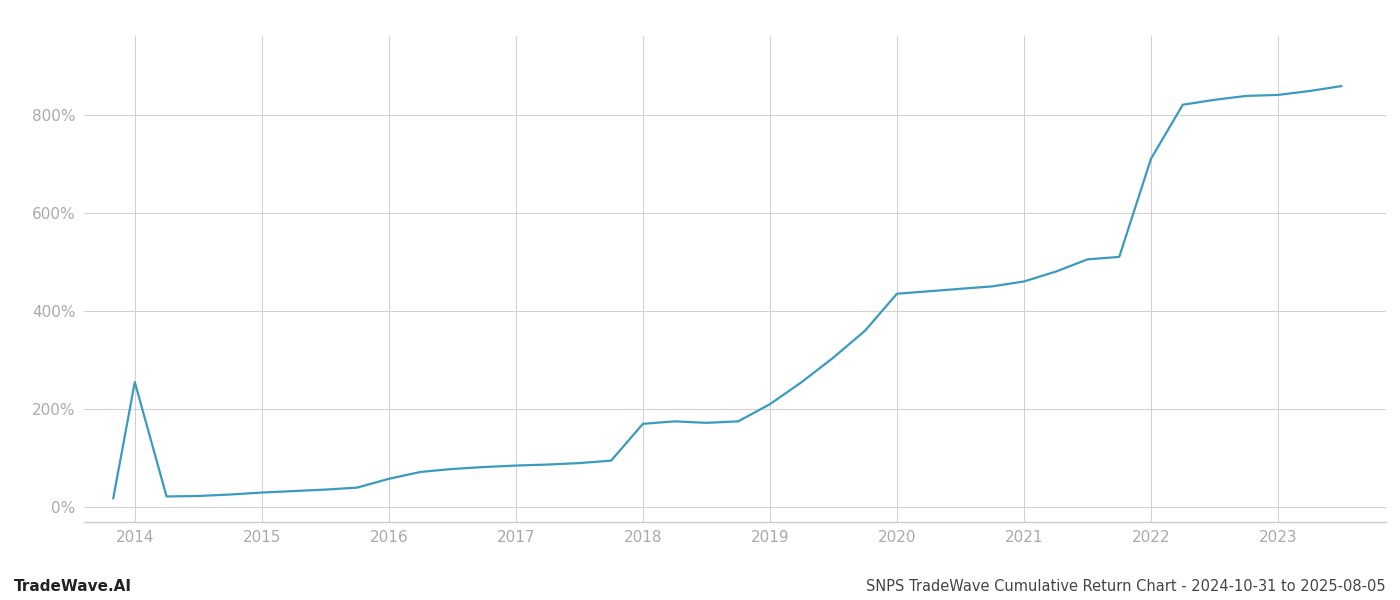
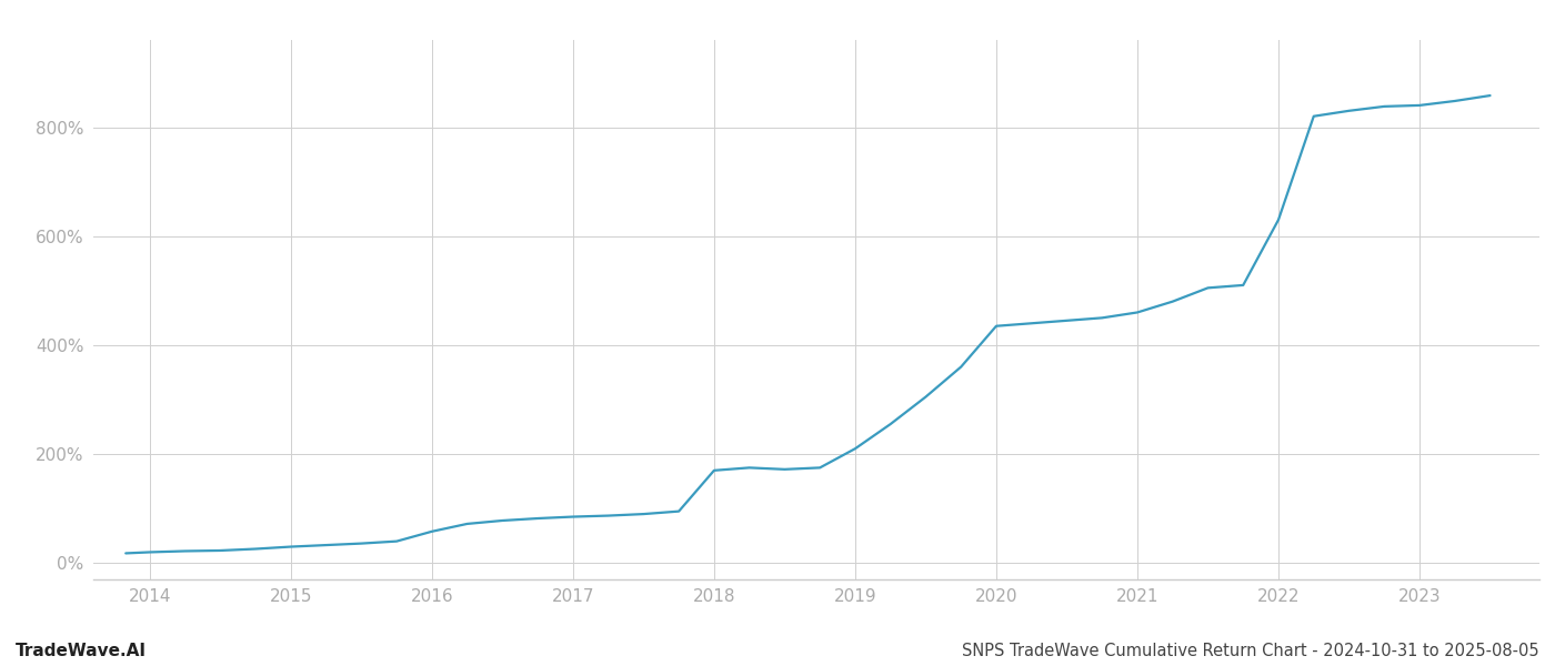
2014: 255% -> 20%
2022: 710% -> 630%
